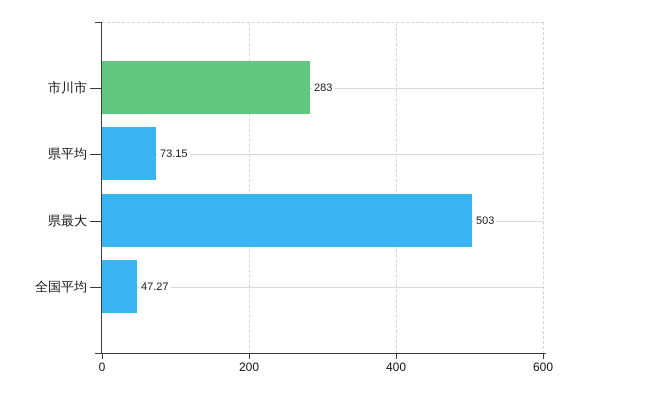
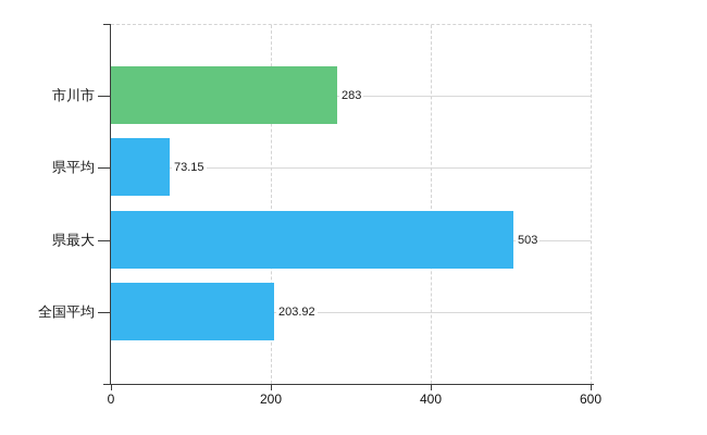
全国平均: 47.27 -> 203.92
